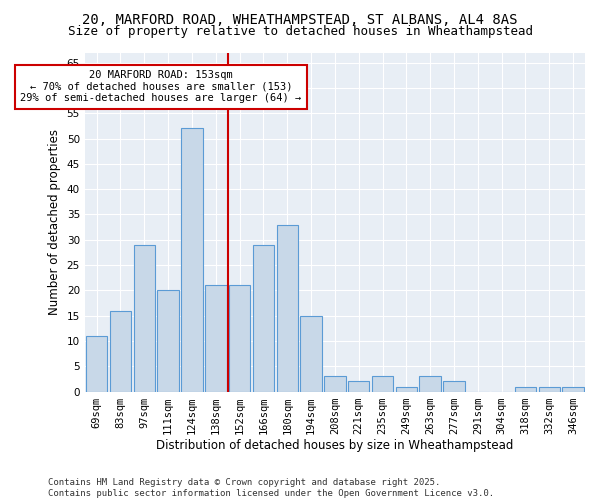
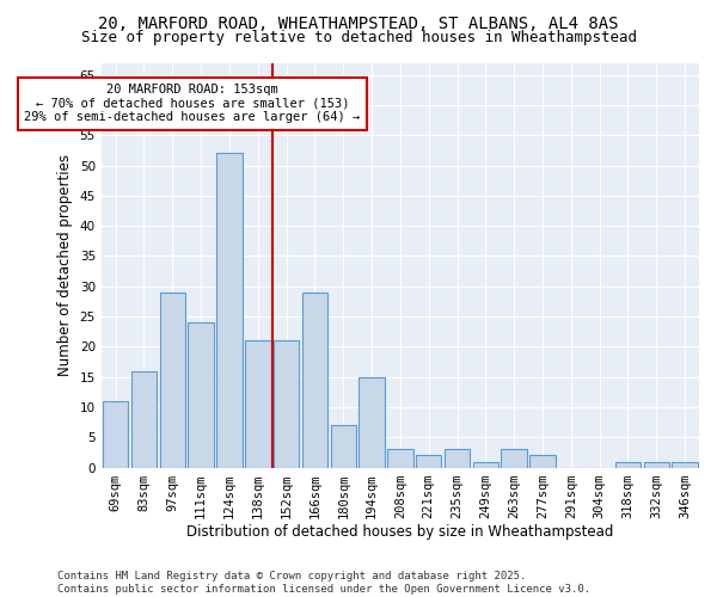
111sqm: 20 -> 24
180sqm: 33 -> 7
